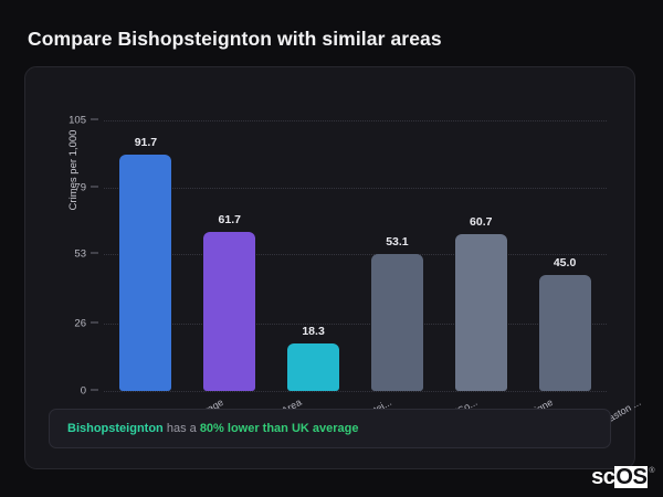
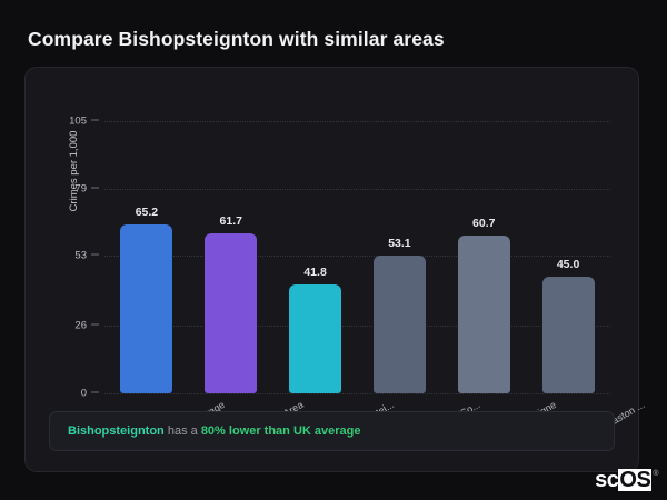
UK Average: 91.7 -> 65.2
Bishopstei...: 18.3 -> 41.8
